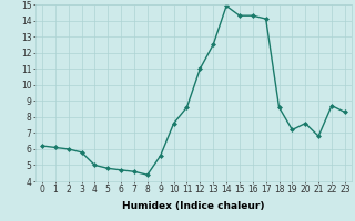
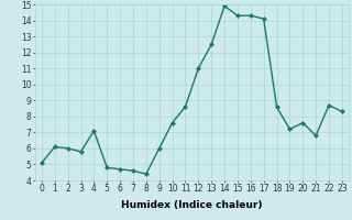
0: 6.2 -> 5.1
4: 5.0 -> 7.1
9: 5.6 -> 6.0
